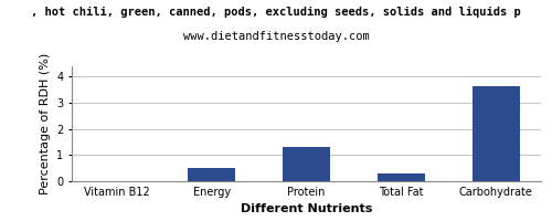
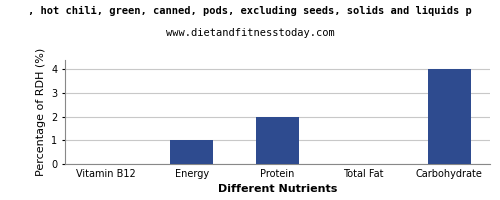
Energy: 0.50 -> 1.00
Protein: 1.30 -> 2.00
Total Fat: 0.30 -> 0.02
Carbohydrate: 3.65 -> 4.00
